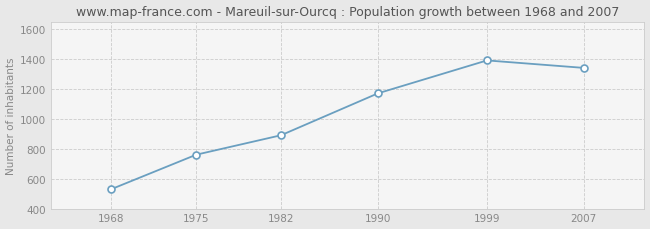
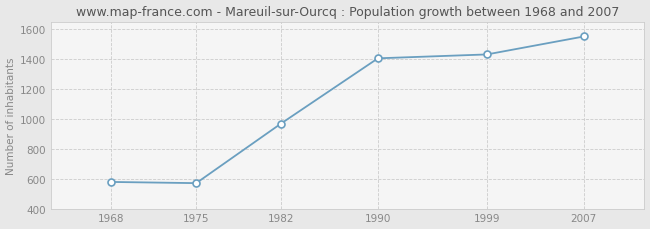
1968: 530 -> 580
1975: 760 -> 570
1982: 890 -> 970
1990: 1170 -> 1400
1999: 1390 -> 1430
2007: 1340 -> 1550
